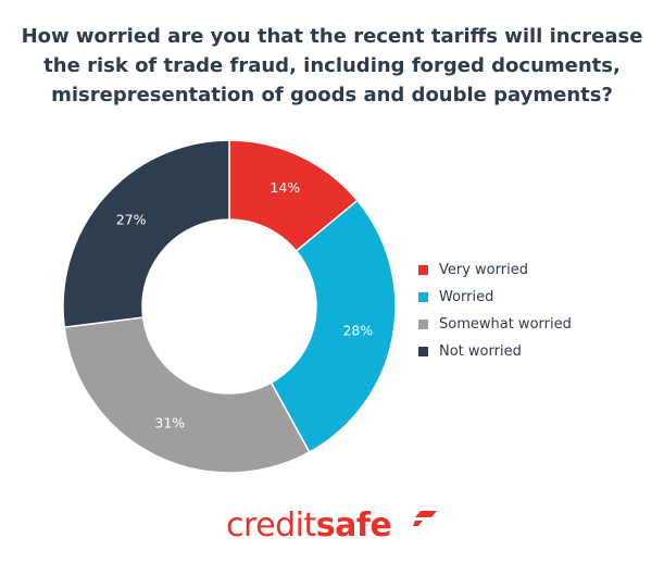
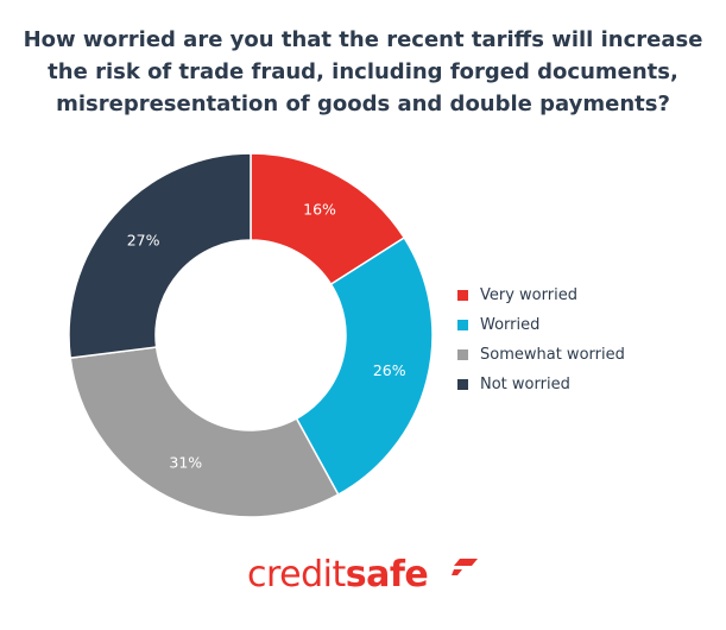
Very worried: 14% -> 16%
Worried: 28% -> 26%
